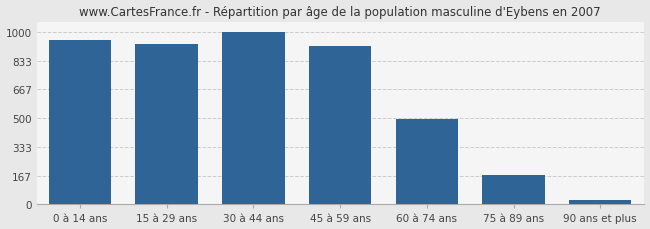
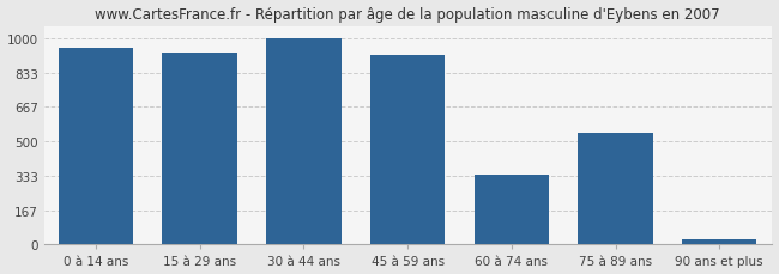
60 à 74 ans: 500 -> 340
75 à 89 ans: 170 -> 540
